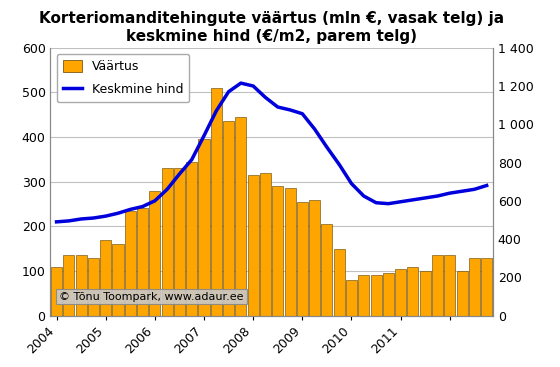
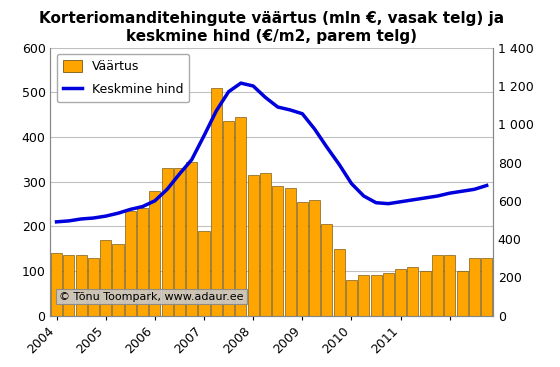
Väärtus/2004: 110 -> 140
Väärtus/2007: 395 -> 190
